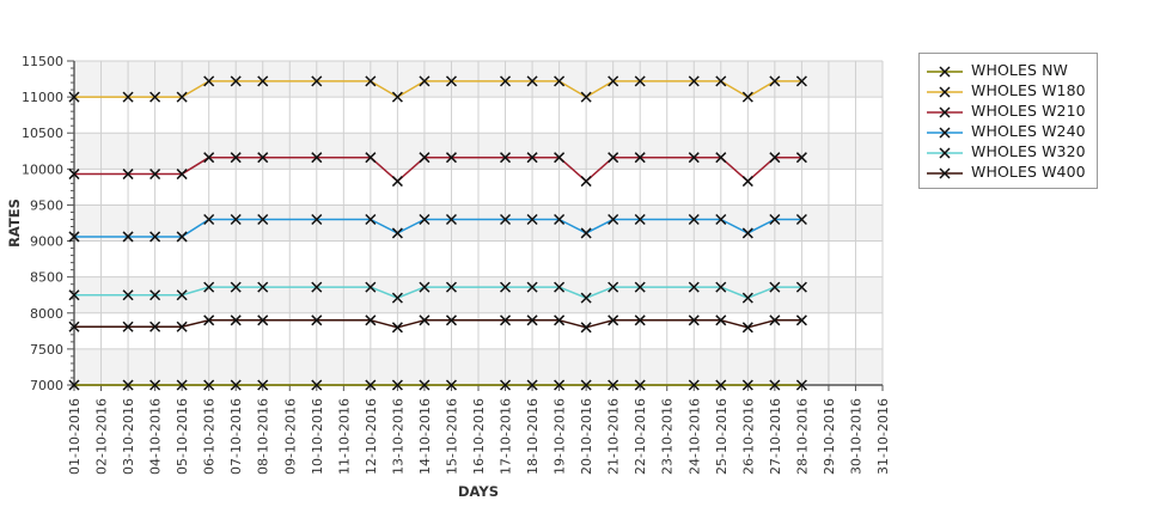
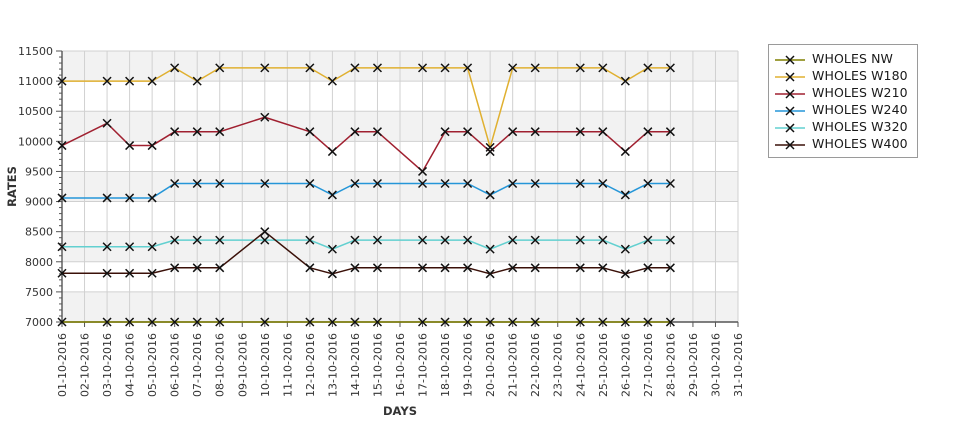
WHOLES W210/03-10-2016: 9900 -> 10300
WHOLES W180/07-10-2016: 11200 -> 11000
WHOLES W210/10-10-2016: 10200 -> 10400
WHOLES W400/10-10-2016: 7900 -> 8500
WHOLES W210/17-10-2016: 10200 -> 9500
WHOLES W180/20-10-2016: 11000 -> 9900
